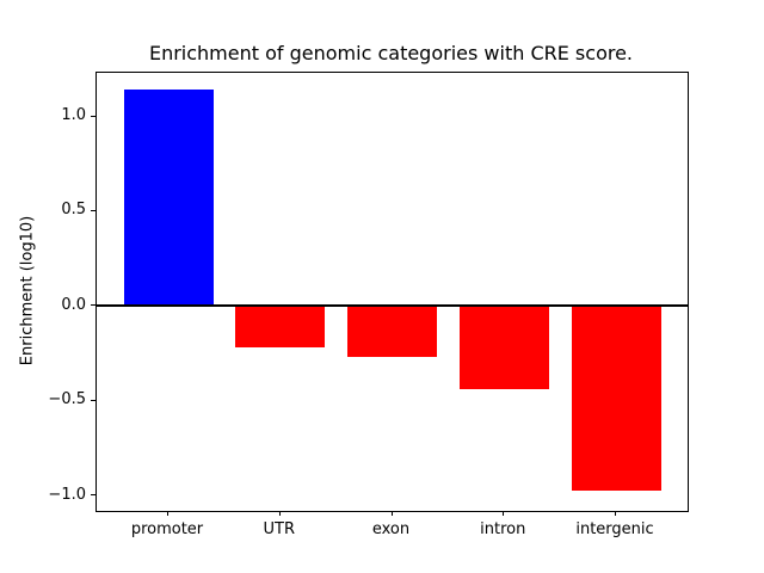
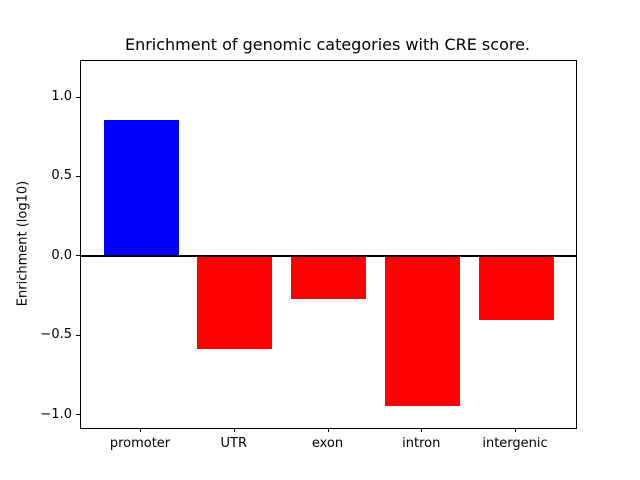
promoter: 1.14 -> 0.86
UTR: -0.22 -> -0.58
intron: -0.44 -> -0.94
intergenic: -0.97 -> -0.40
